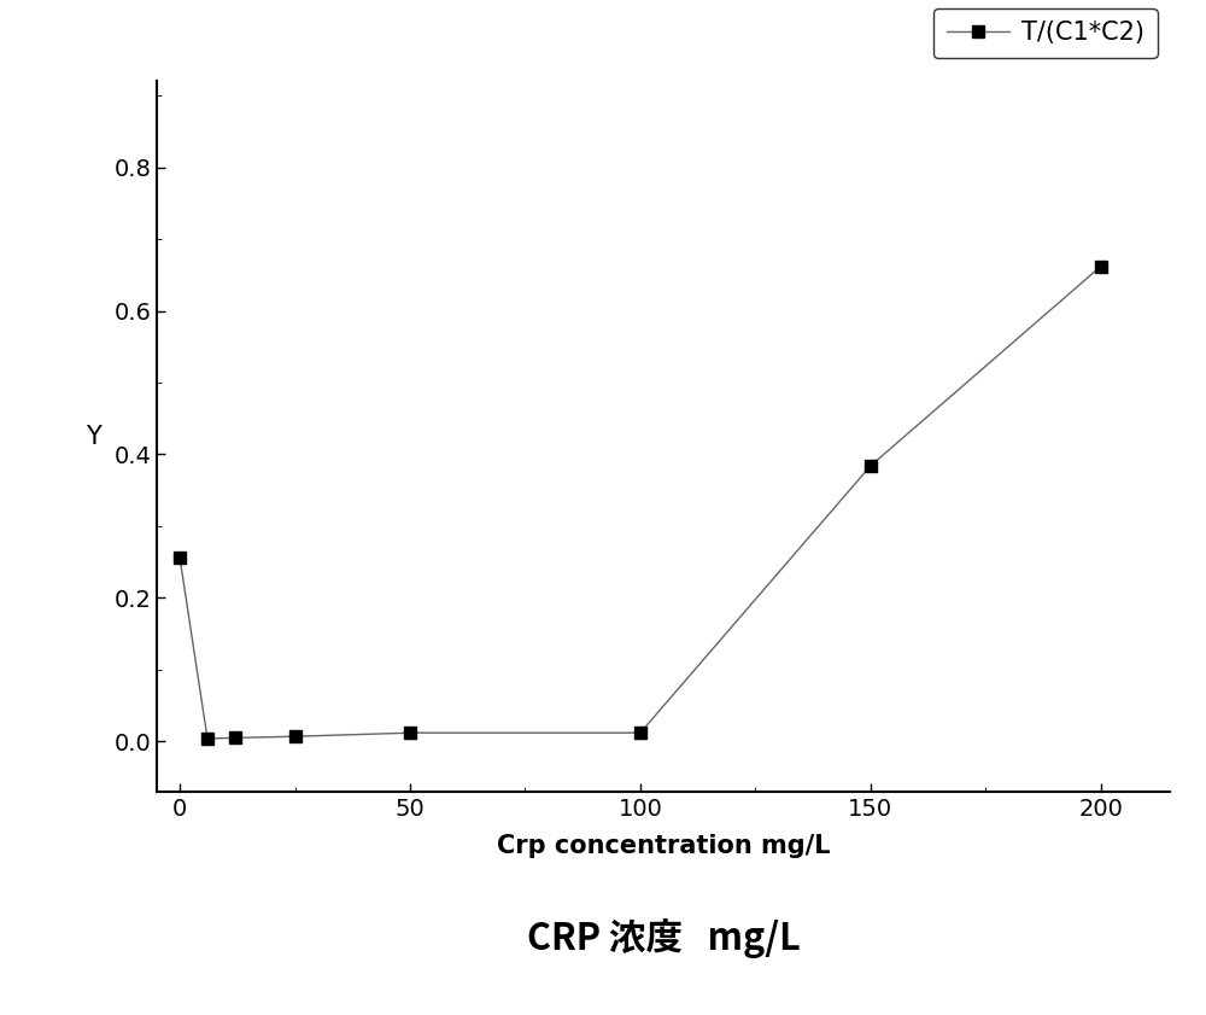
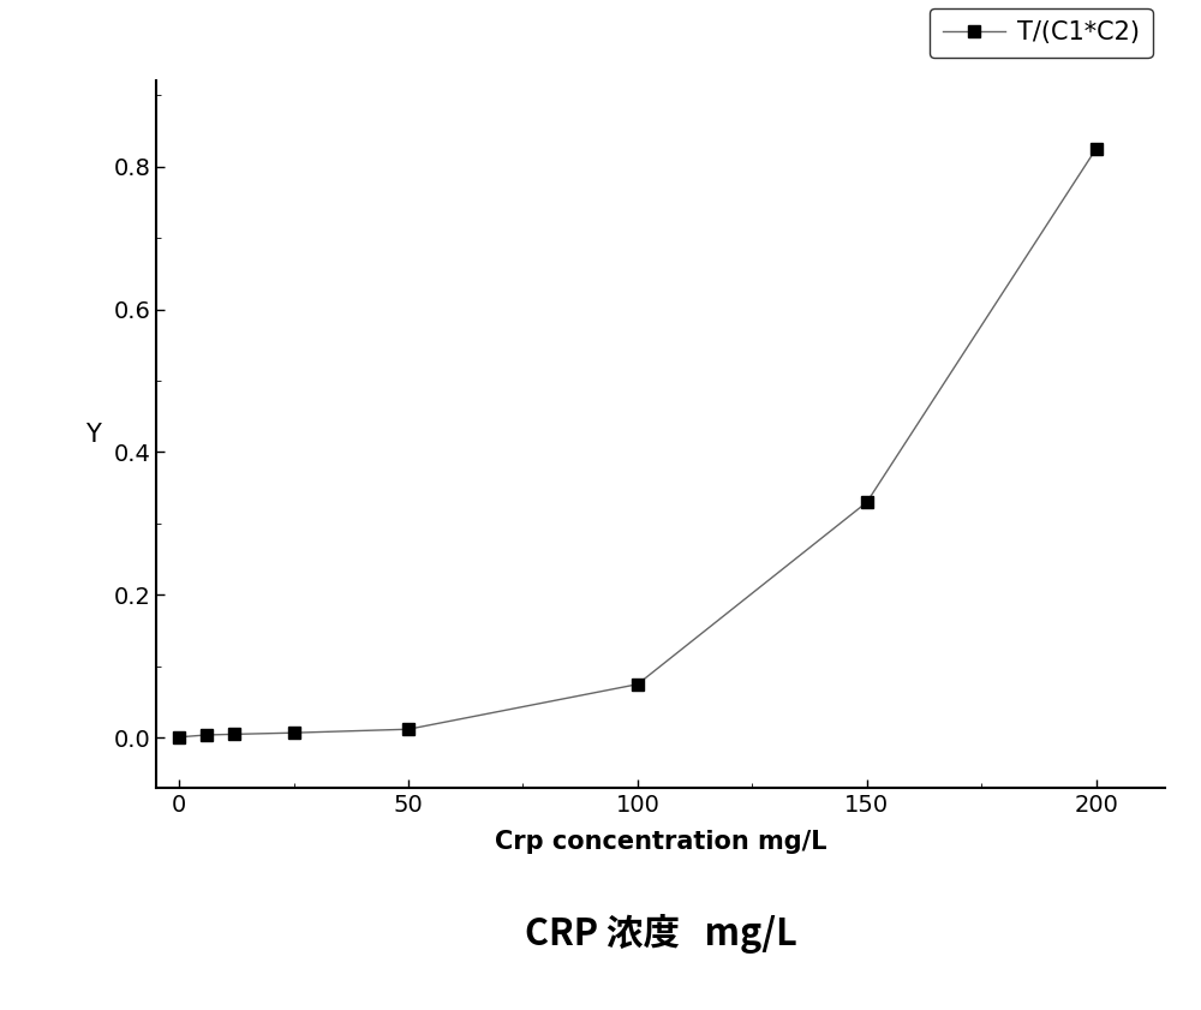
0: 0.256 -> 0.001
100: 0.012 -> 0.075
150: 0.384 -> 0.330
200: 0.662 -> 0.825
